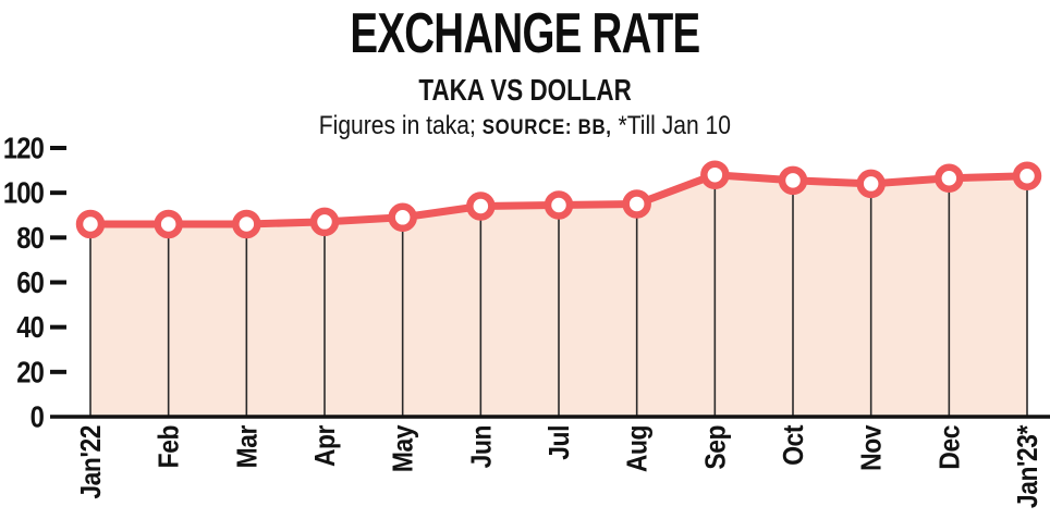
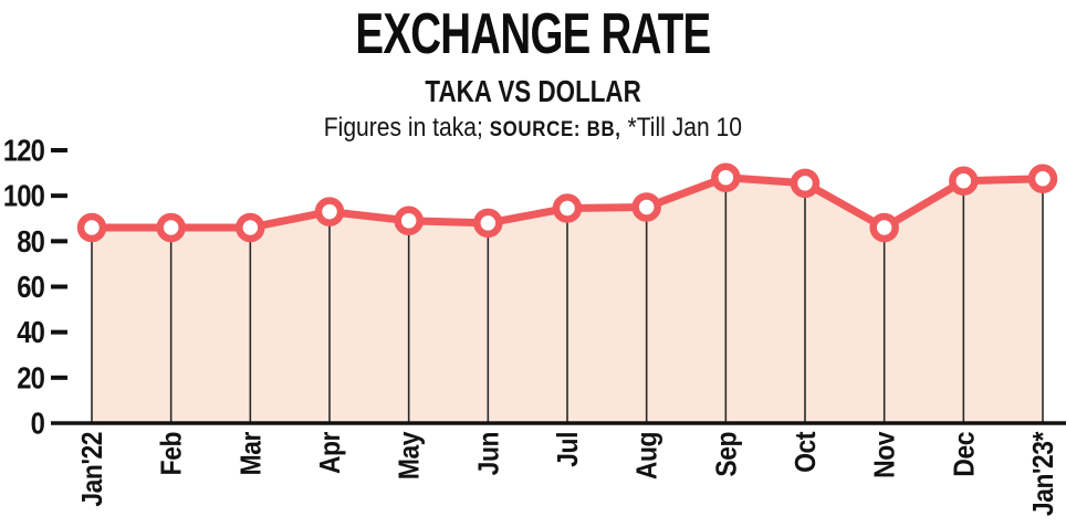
Apr: 87 -> 93
Jun: 94 -> 88
Nov: 104 -> 86
